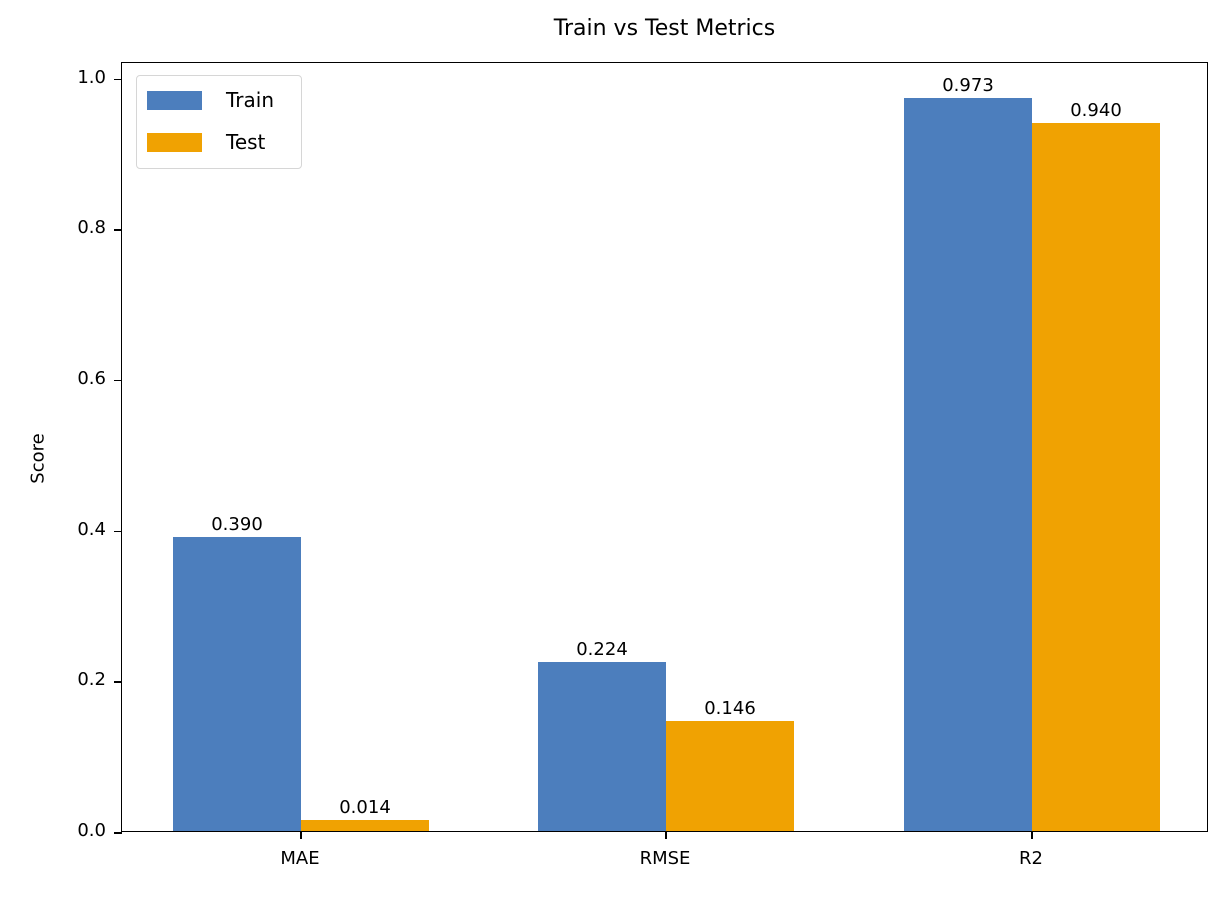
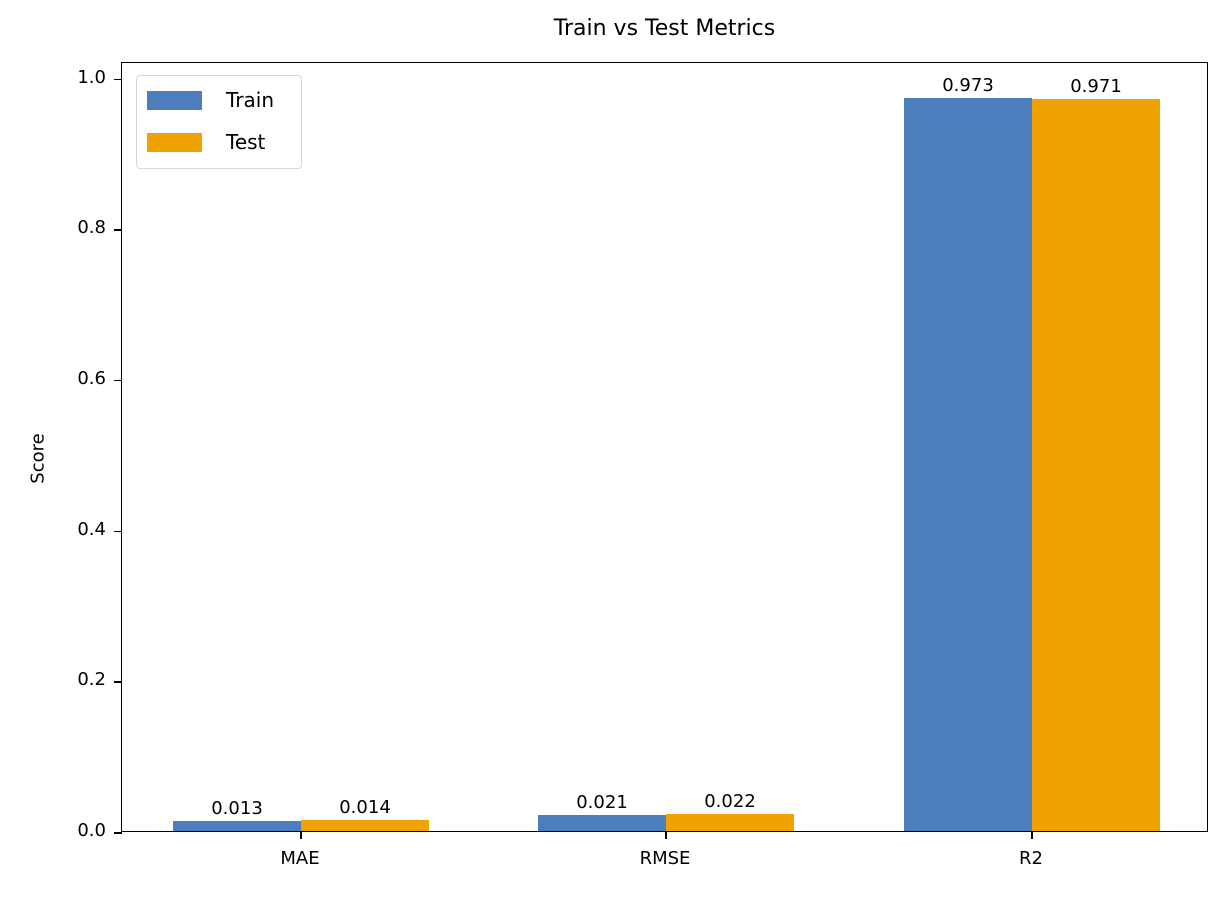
Train/MAE: 0.390 -> 0.013
Train/RMSE: 0.224 -> 0.021
Test/RMSE: 0.146 -> 0.022
Test/R2: 0.940 -> 0.971
